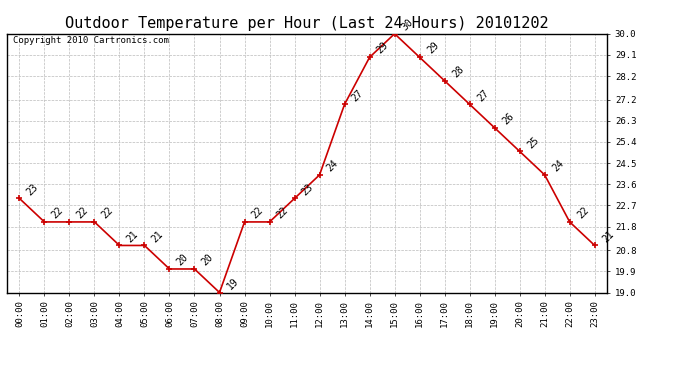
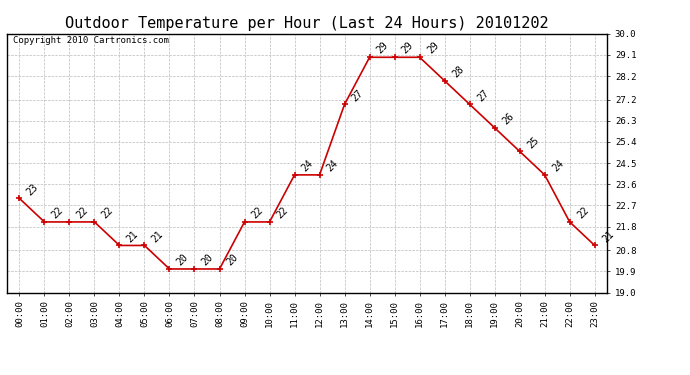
08:00: 19 -> 20
11:00: 23 -> 24
15:00: 30 -> 29
